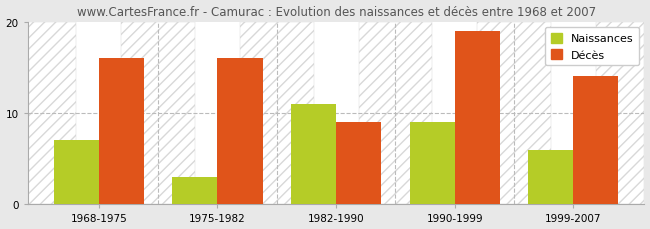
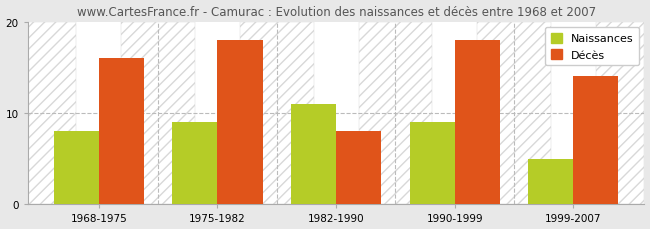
Naissances/1968-1975: 7 -> 8
Naissances/1975-1982: 3 -> 9
Décès/1975-1982: 16 -> 18
Décès/1982-1990: 9 -> 8
Décès/1990-1999: 19 -> 18
Naissances/1999-2007: 6 -> 5
